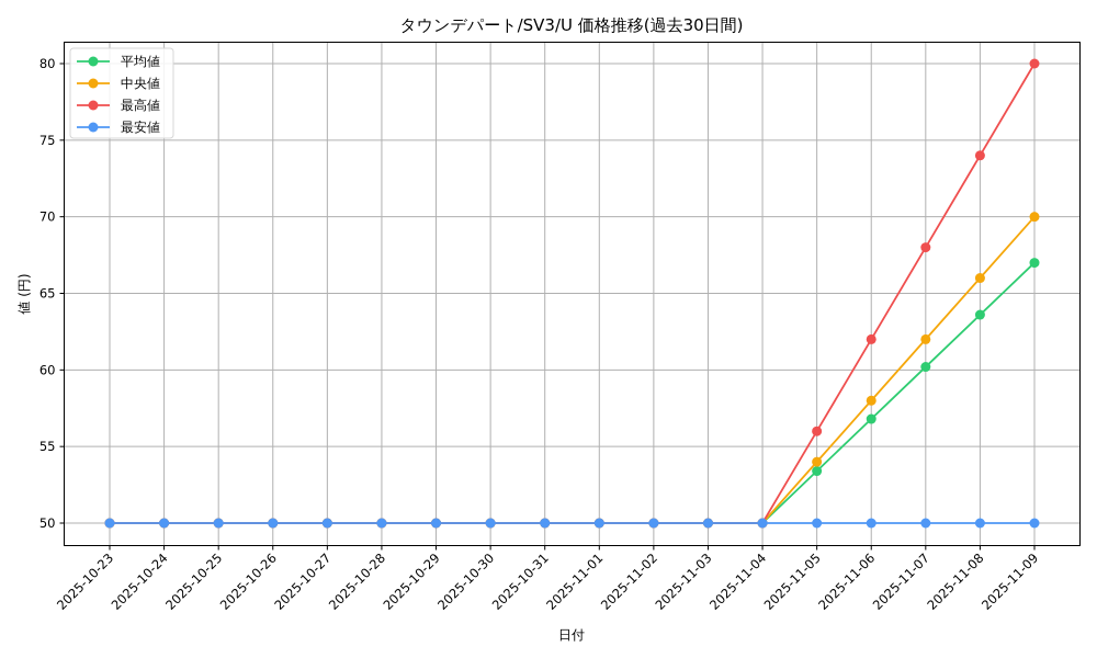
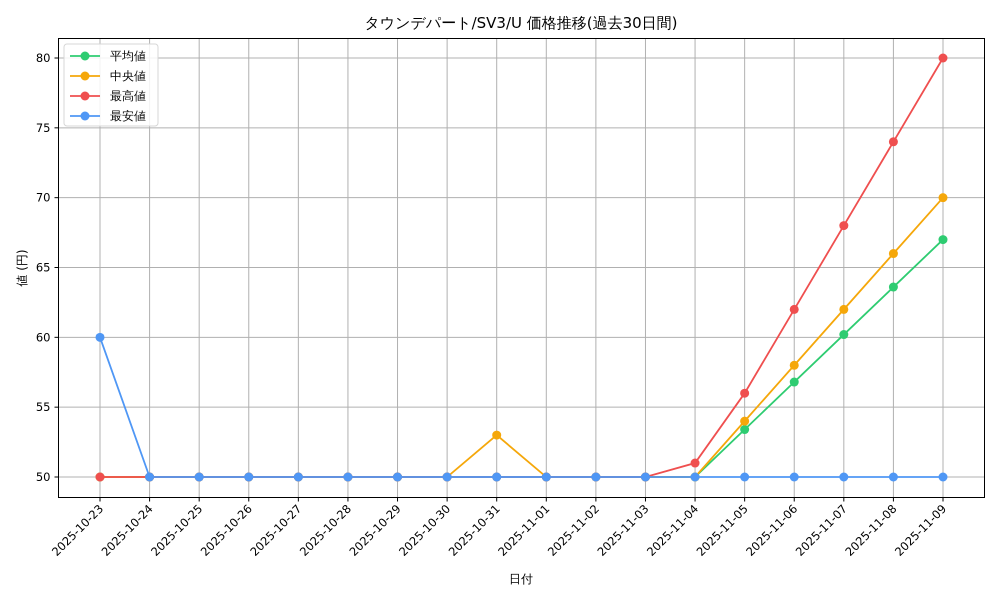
最安値/2025-10-23: 50 -> 60
中央値/2025-10-31: 50 -> 53
最高値/2025-11-04: 50 -> 51
